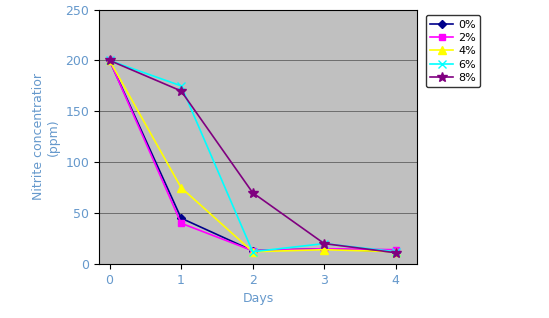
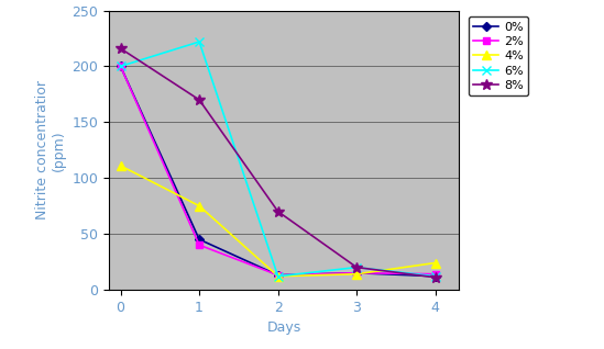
4%/0: 200 -> 111
8%/0: 200 -> 216
6%/1: 175 -> 222
4%/4: 12 -> 24
